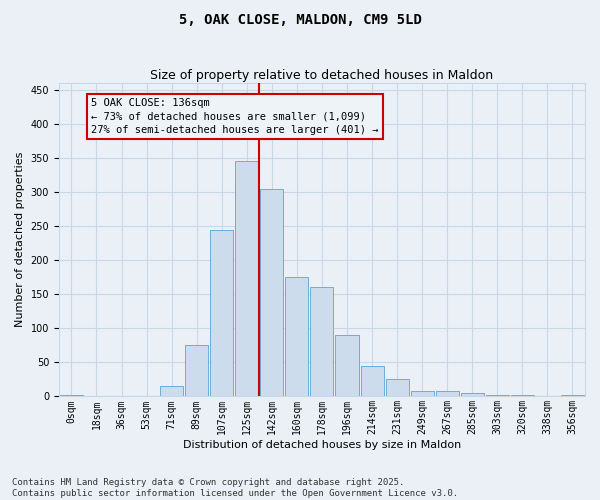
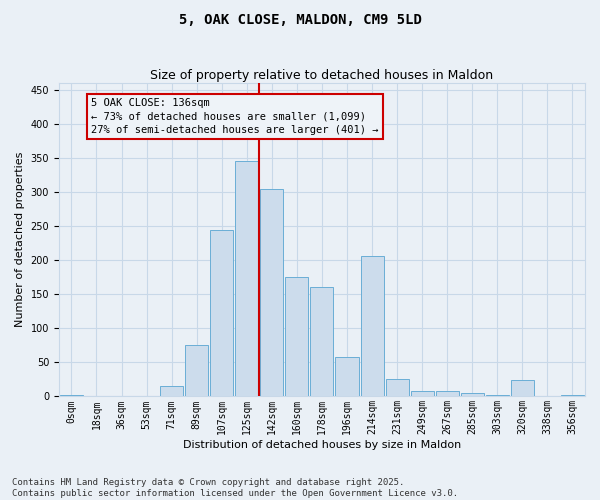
196sqm: 90 -> 58
214sqm: 45 -> 206
320sqm: 2 -> 24
